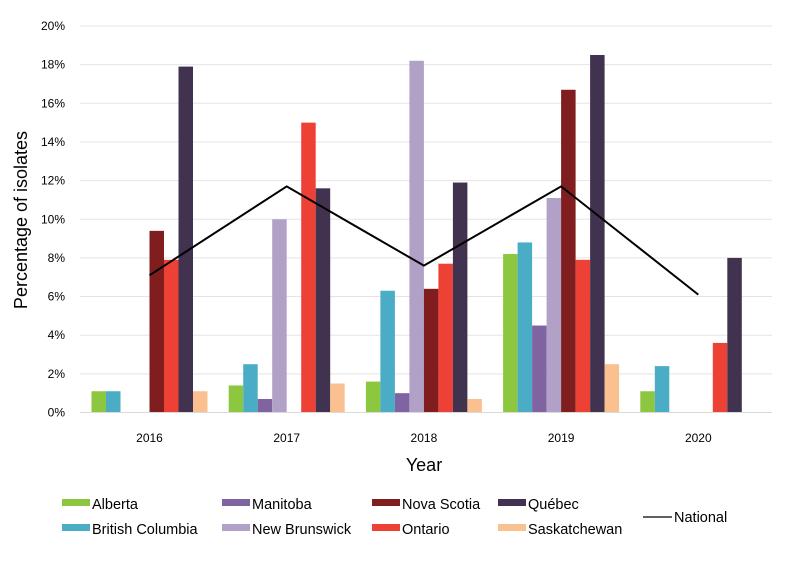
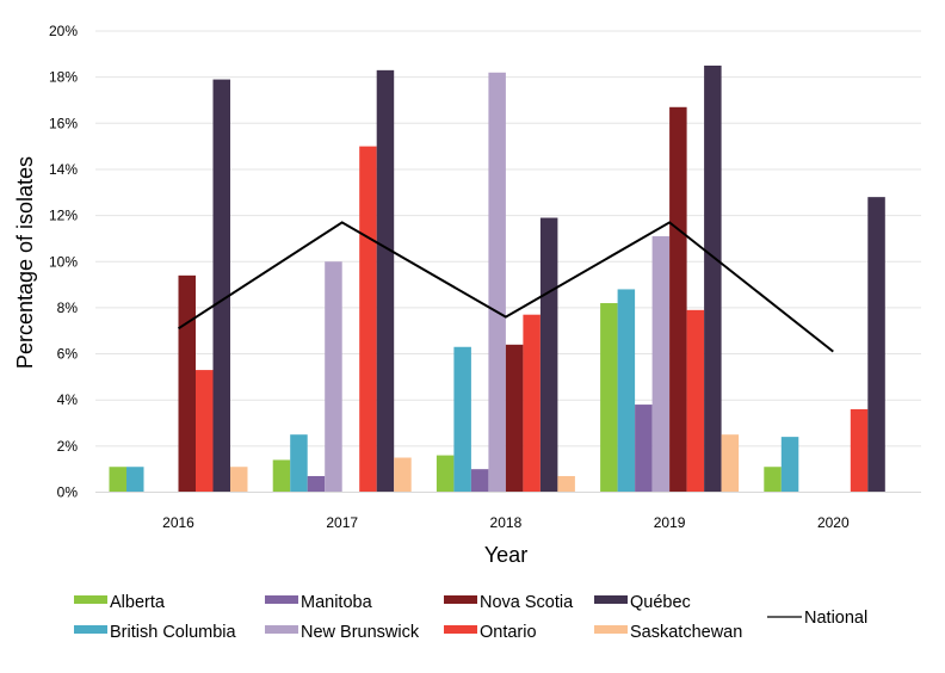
Ontario/2016: 7.9% -> 5.3%
Québec/2017: 11.6% -> 18.3%
Manitoba/2019: 4.5% -> 3.8%
Québec/2020: 8.0% -> 12.8%
